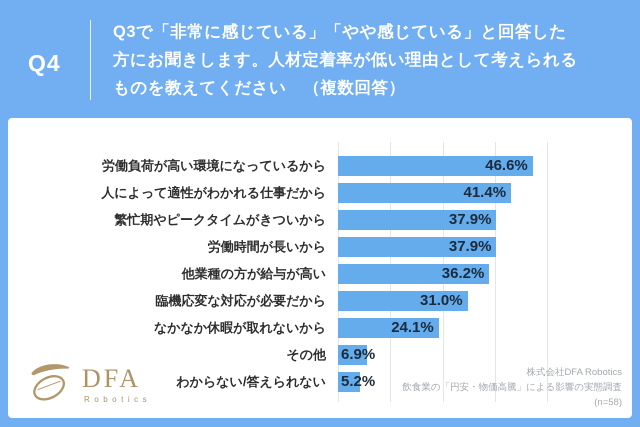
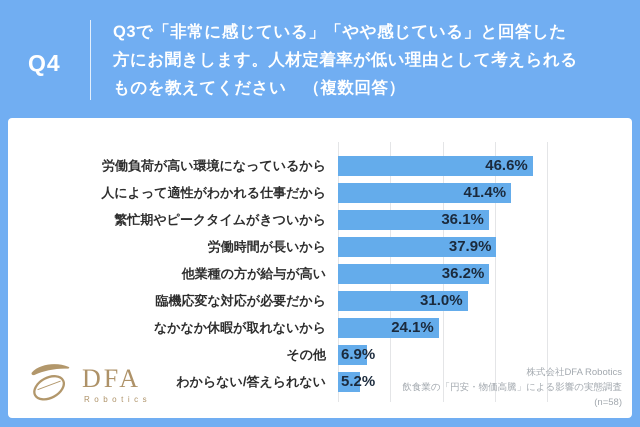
繁忙期やピークタイムがきついから: 37.9% -> 36.1%
